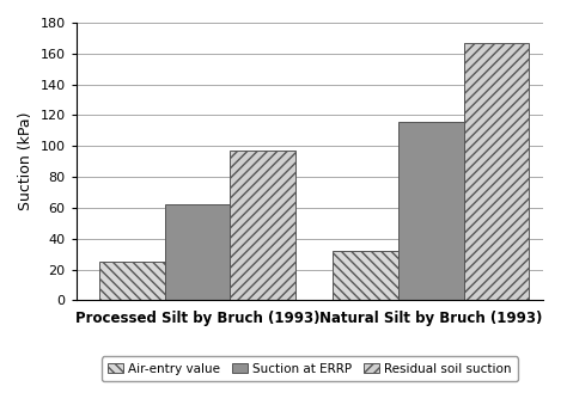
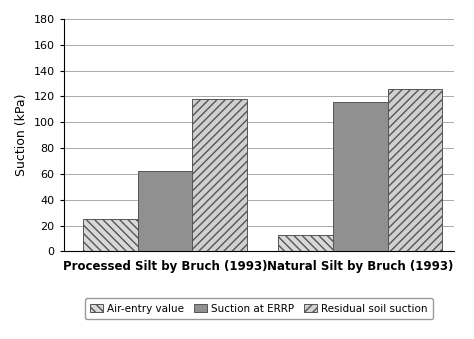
Residual soil suction/Processed Silt by Bruch (1993): 97 -> 118
Air-entry value/Natural Silt by Bruch (1993): 32 -> 13
Residual soil suction/Natural Silt by Bruch (1993): 167 -> 126
